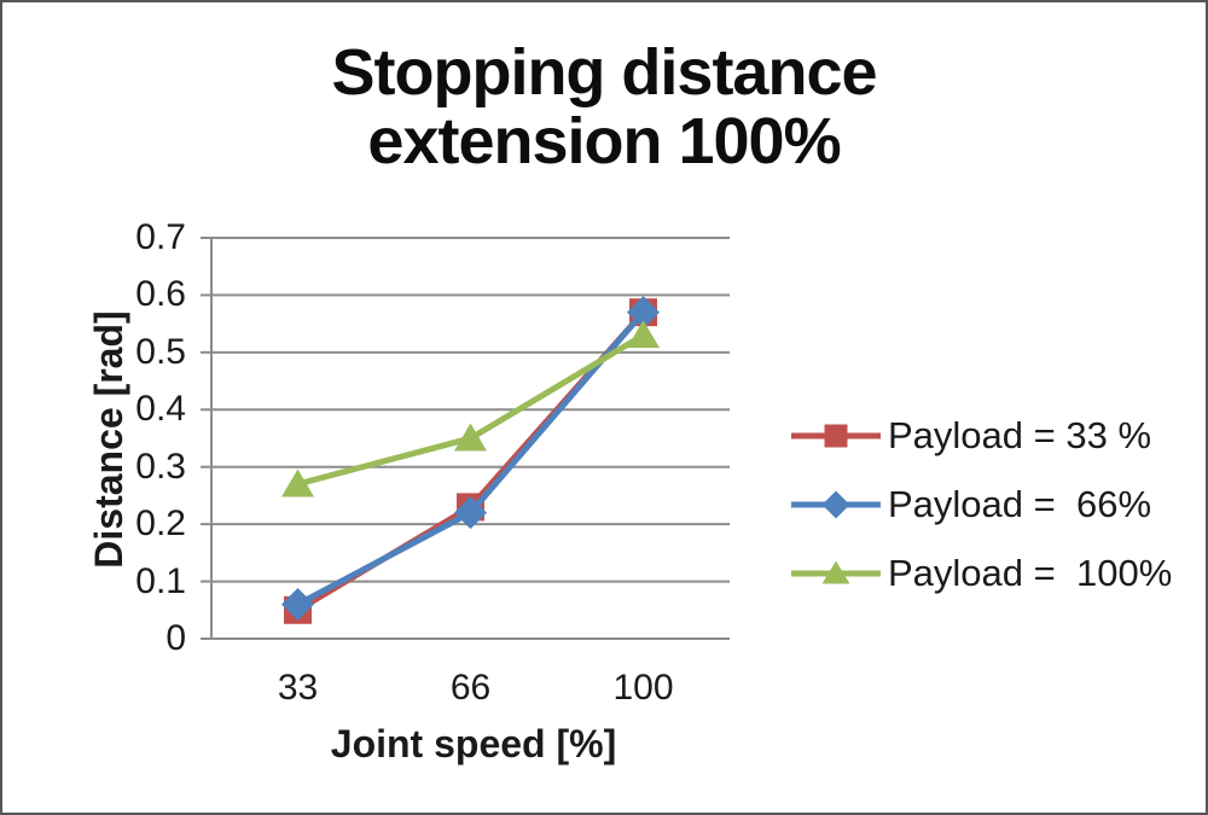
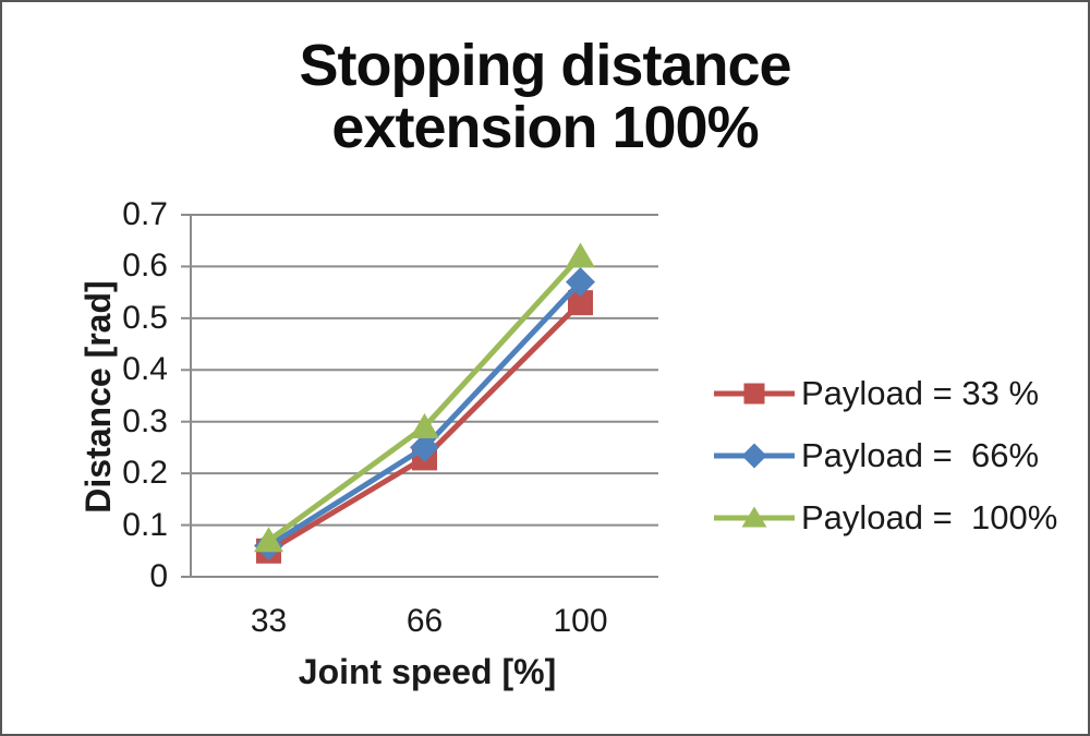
Payload = 100%/33: 0.27 -> 0.07
Payload = 66%/66: 0.22 -> 0.25
Payload = 100%/66: 0.35 -> 0.29
Payload = 33 %/100: 0.57 -> 0.53
Payload = 100%/100: 0.53 -> 0.62
